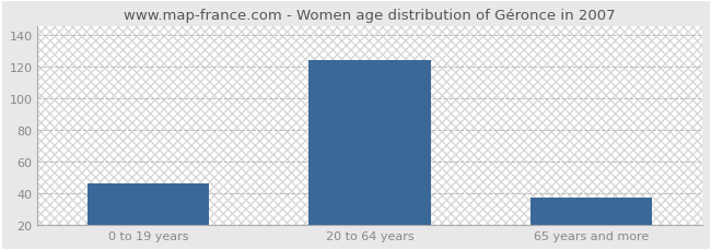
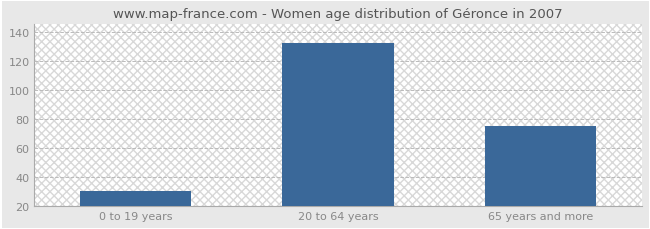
0 to 19 years: 46 -> 30
20 to 64 years: 124 -> 132
65 years and more: 37 -> 75
